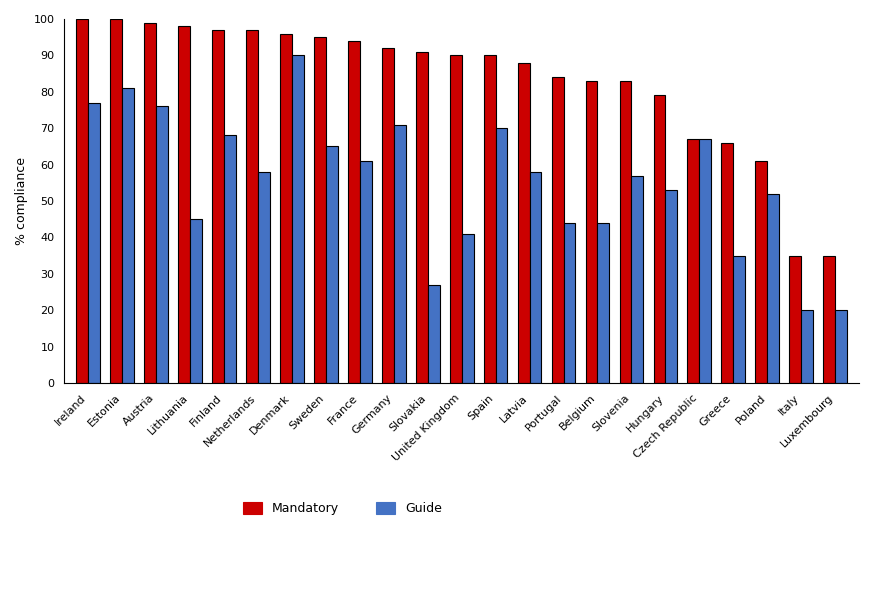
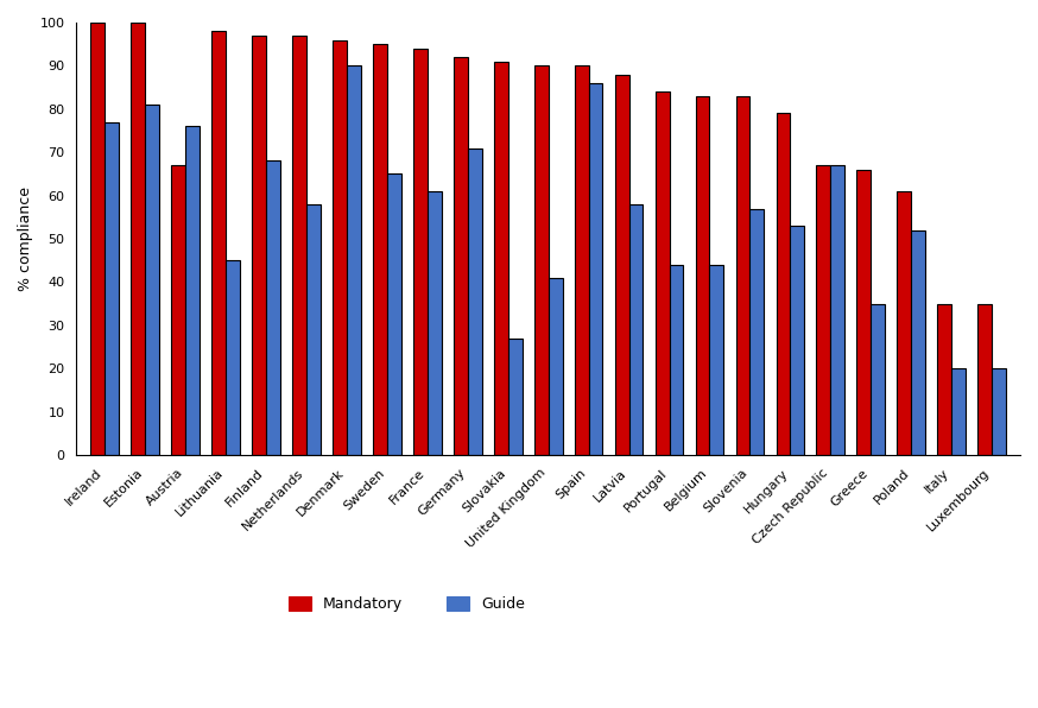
Mandatory/Austria: 99 -> 67
Guide/Spain: 70 -> 86
